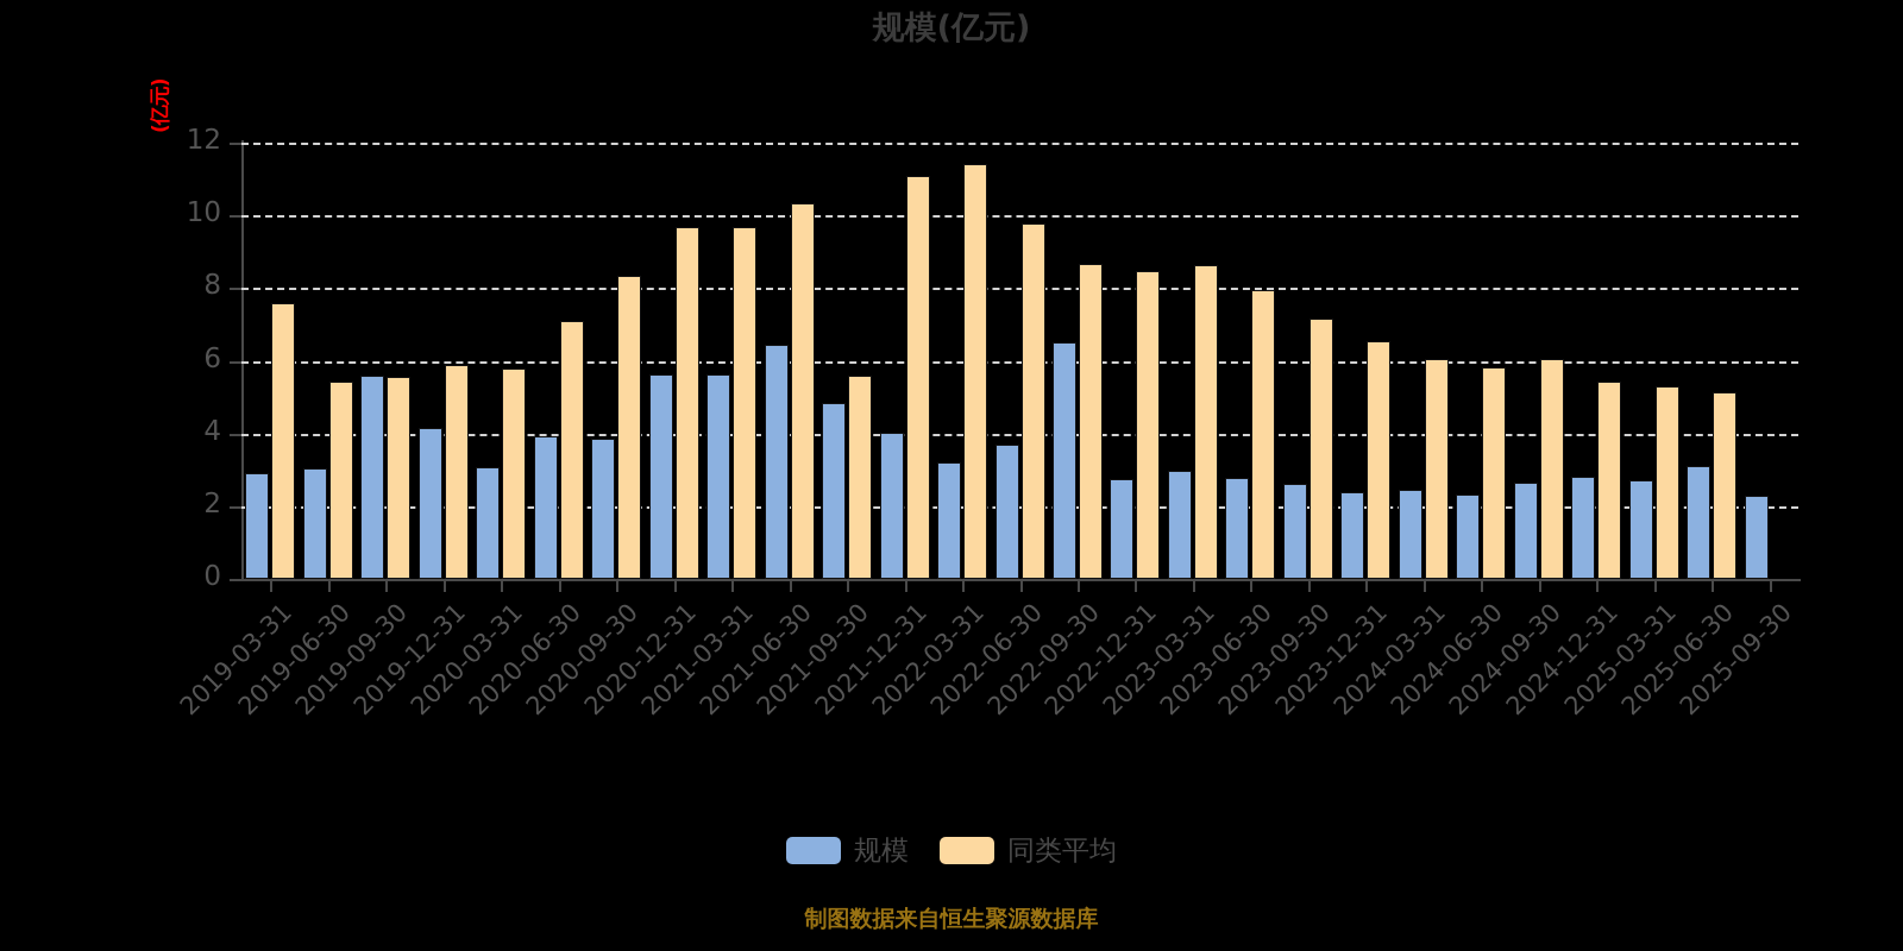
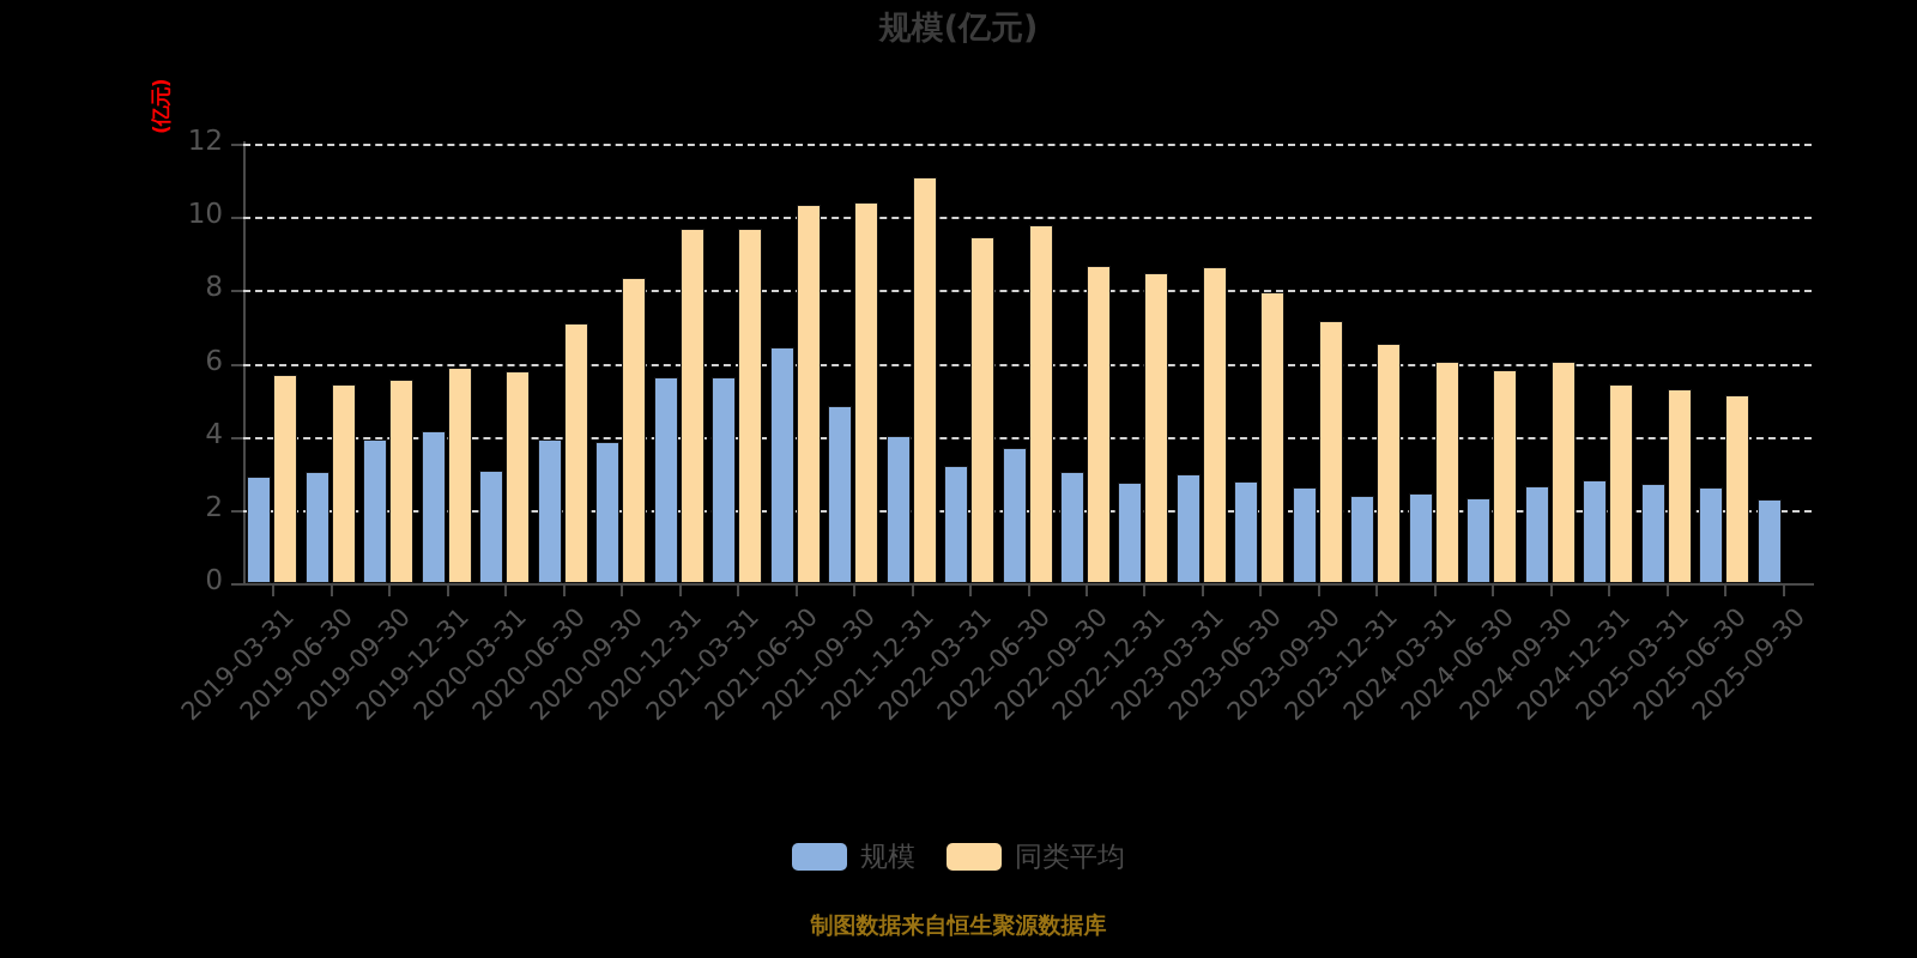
同类平均/2019-03-31: 7.6 -> 5.7
规模/2019-09-30: 5.6 -> 3.9
同类平均/2021-09-30: 5.6 -> 10.4
同类平均/2022-03-31: 11.4 -> 9.5
规模/2022-09-30: 6.5 -> 3.0
规模/2025-06-30: 3.1 -> 2.6
